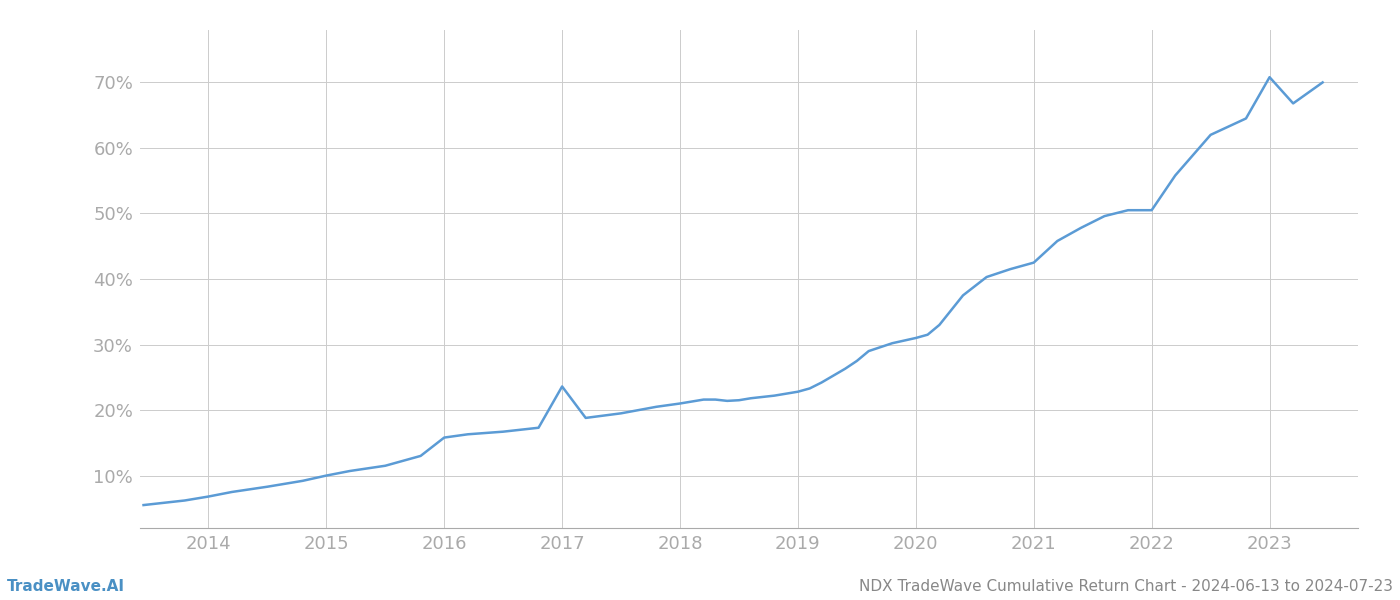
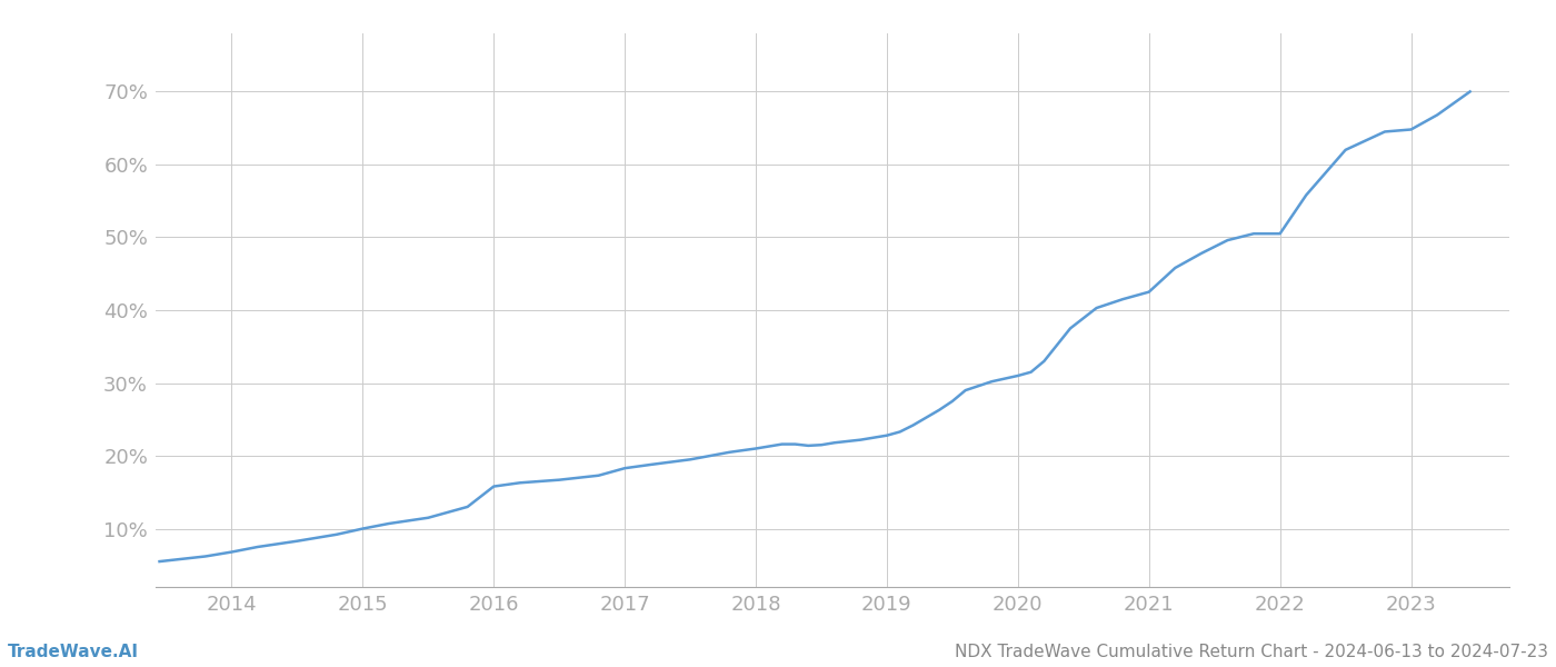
2017: 23.6% -> 18.3%
2023: 70.8% -> 64.8%
